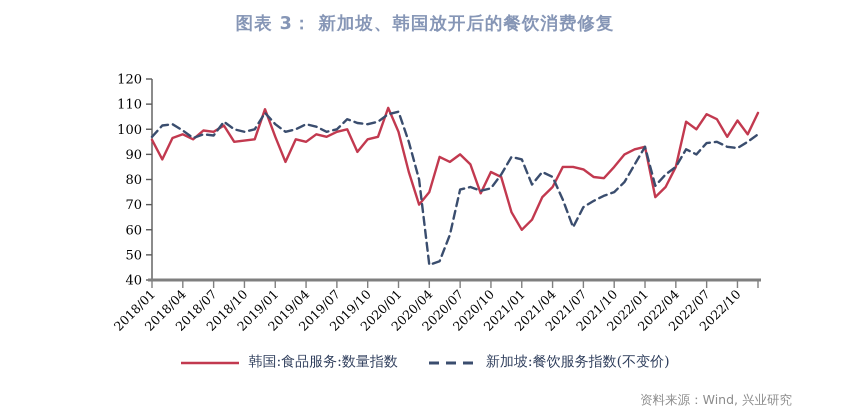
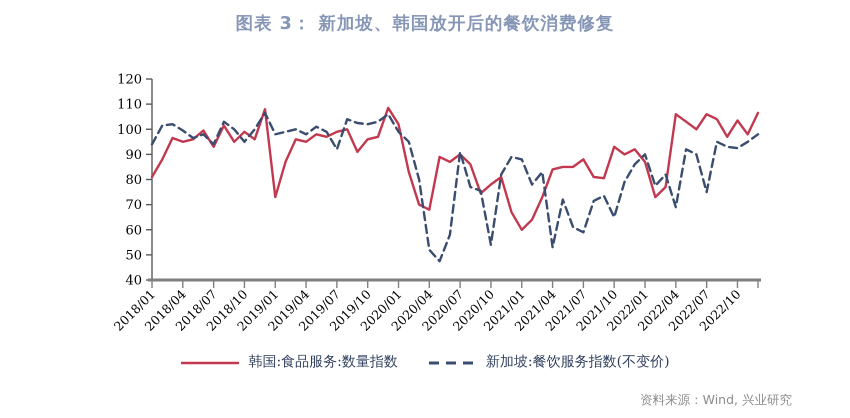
韩国:食品服务:数量指数/2018/01: 96 -> 81
新加坡:餐饮服务指数(不变价)/2018/01: 97 -> 94
韩国:食品服务:数量指数/2018/04: 98 -> 95
韩国:食品服务:数量指数/2018/07: 99 -> 93
新加坡:餐饮服务指数(不变价)/2018/07: 98 -> 94
韩国:食品服务:数量指数/2018/10: 96 -> 99
新加坡:餐饮服务指数(不变价)/2018/10: 99 -> 95
韩国:食品服务:数量指数/2019/01: 97 -> 73
新加坡:餐饮服务指数(不变价)/2019/01: 102 -> 98
新加坡:餐饮服务指数(不变价)/2019/04: 102 -> 98
新加坡:餐饮服务指数(不变价)/2019/07: 100 -> 92
韩国:食品服务:数量指数/2020/01: 99 -> 102
新加坡:餐饮服务指数(不变价)/2020/01: 107 -> 99
韩国:食品服务:数量指数/2020/04: 75 -> 68
新加坡:餐饮服务指数(不变价)/2020/04: 46 -> 52
新加坡:餐饮服务指数(不变价)/2020/07: 76 -> 91
韩国:食品服务:数量指数/2020/10: 83 -> 78
新加坡:餐饮服务指数(不变价)/2020/10: 76 -> 54
韩国:食品服务:数量指数/2021/04: 77 -> 84
新加坡:餐饮服务指数(不变价)/2021/04: 81 -> 53
韩国:食品服务:数量指数/2021/07: 84 -> 88
新加坡:餐饮服务指数(不变价)/2021/07: 69 -> 59
韩国:食品服务:数量指数/2021/10: 85 -> 93
新加坡:餐饮服务指数(不变价)/2021/10: 75 -> 65
韩国:食品服务:数量指数/2022/01: 93 -> 87
新加坡:餐饮服务指数(不变价)/2022/01: 93 -> 90
韩国:食品服务:数量指数/2022/04: 85 -> 106
新加坡:餐饮服务指数(不变价)/2022/04: 85 -> 69
新加坡:餐饮服务指数(不变价)/2022/07: 94 -> 75
